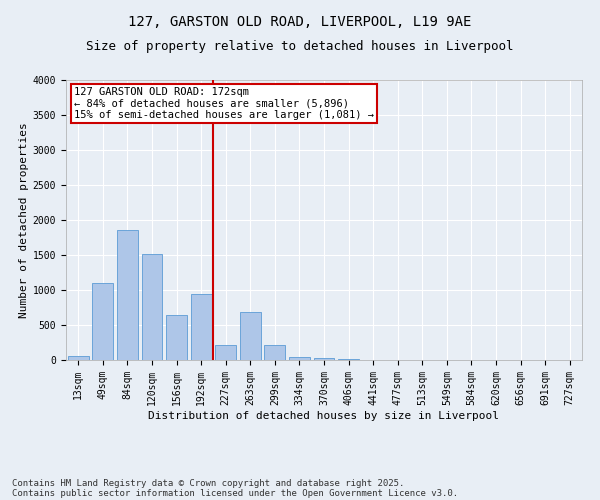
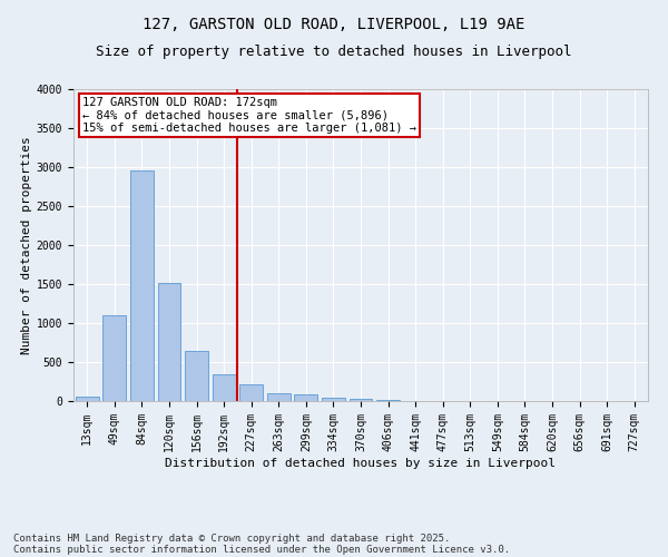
84sqm: 1860 -> 2950
192sqm: 940 -> 340
263sqm: 680 -> 100
299sqm: 220 -> 80
